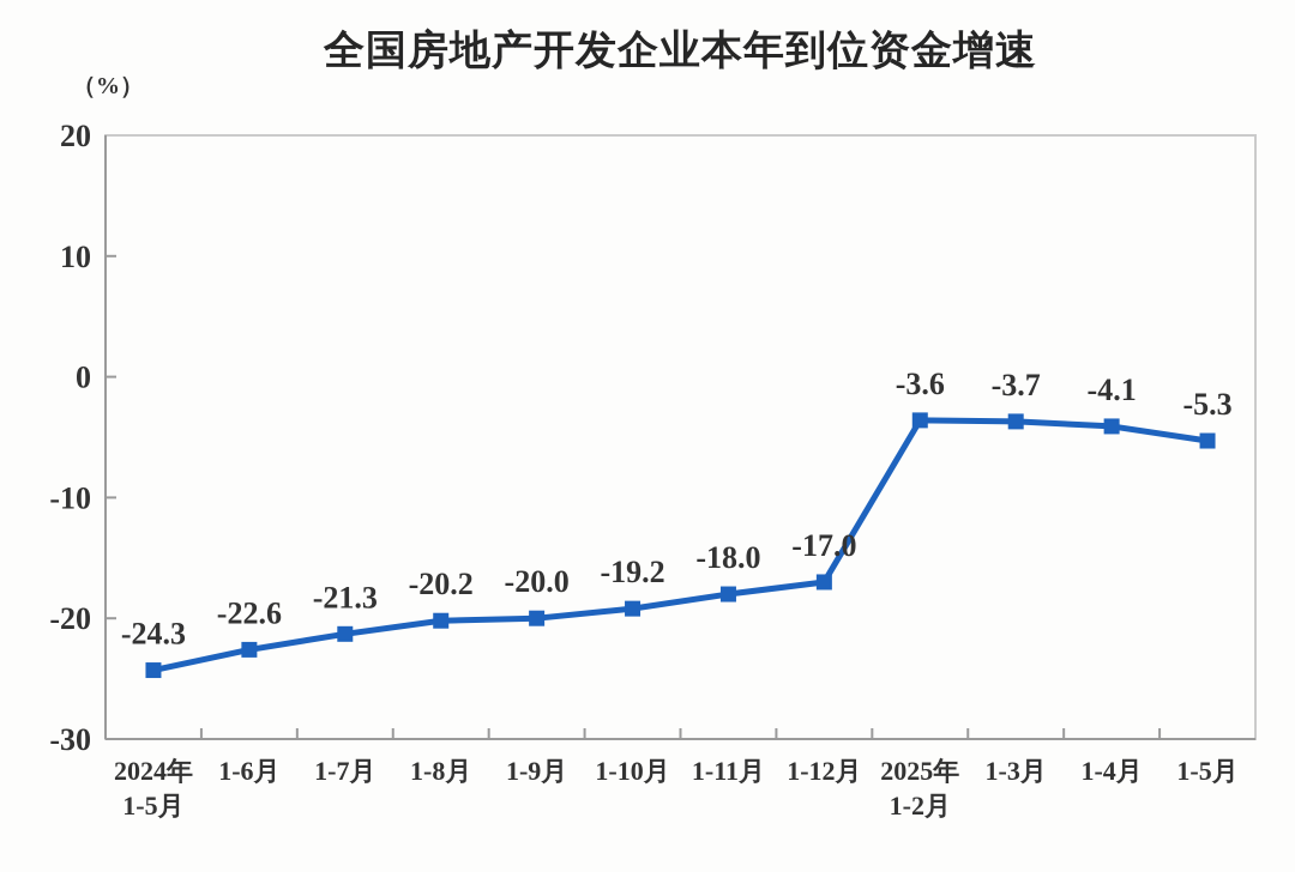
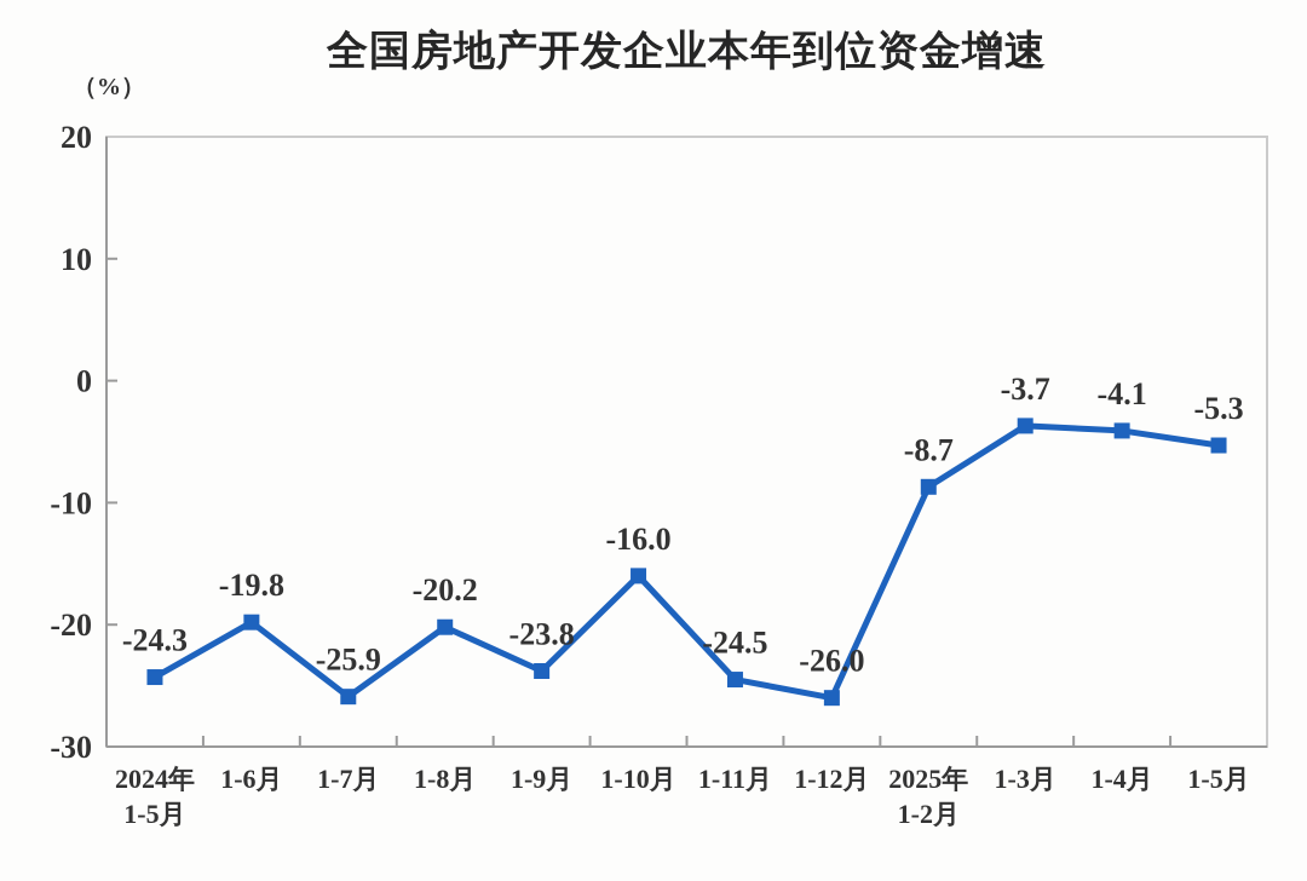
1-6月: -22.6 -> -19.8
1-7月: -21.3 -> -25.9
1-9月: -20.0 -> -23.8
1-10月: -19.2 -> -16.0
1-11月: -18.0 -> -24.5
1-12月: -17.0 -> -26.0
2025年 1-2月: -3.6 -> -8.7
